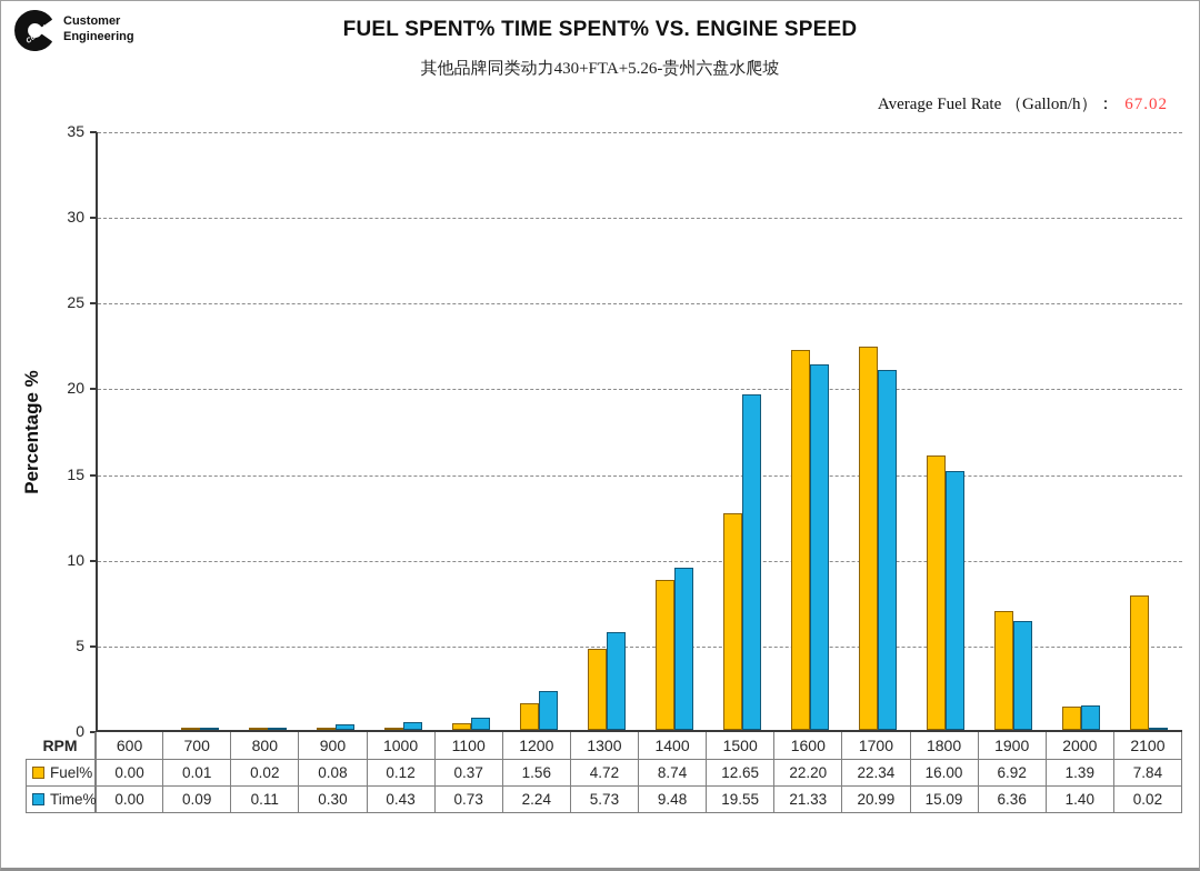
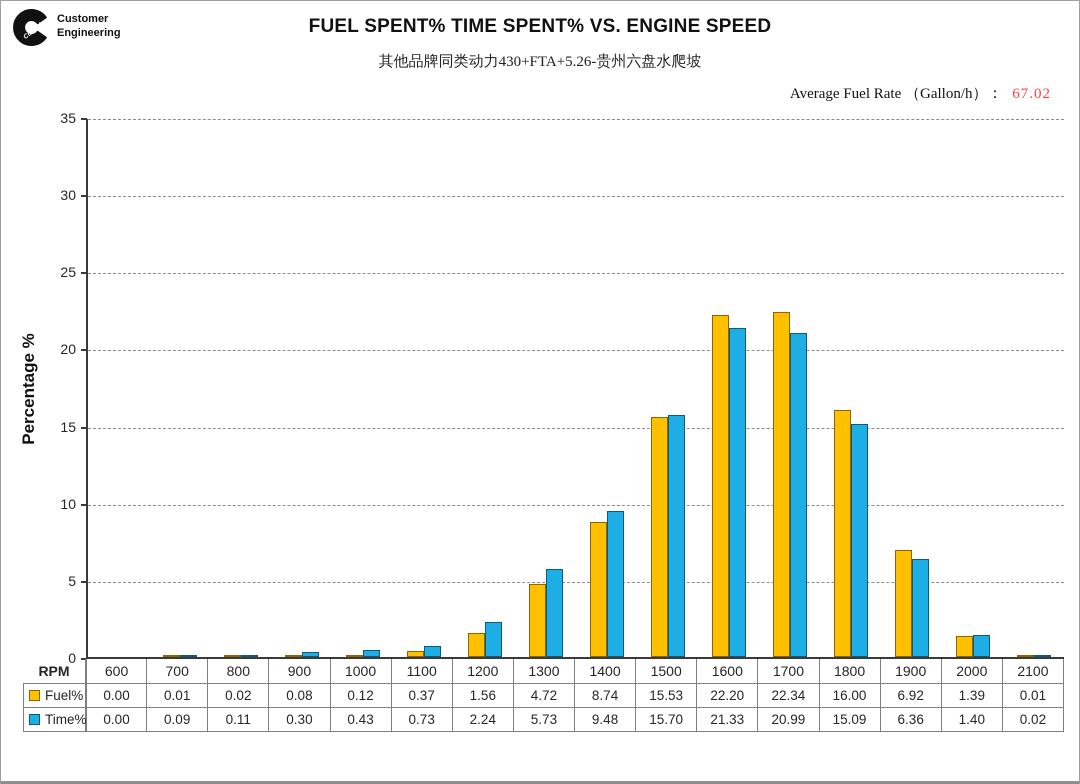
Fuel%/1500: 12.65 -> 15.53
Time%/1500: 19.55 -> 15.70
Fuel%/2100: 7.84 -> 0.01
